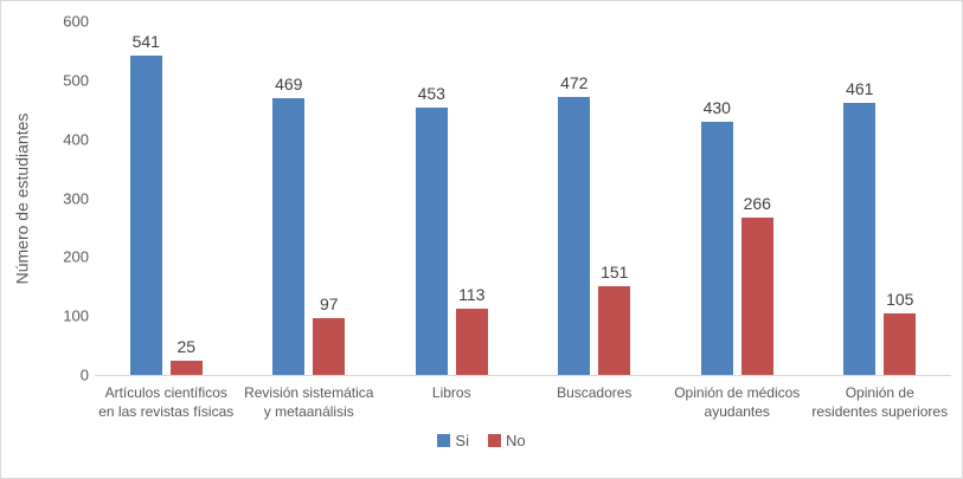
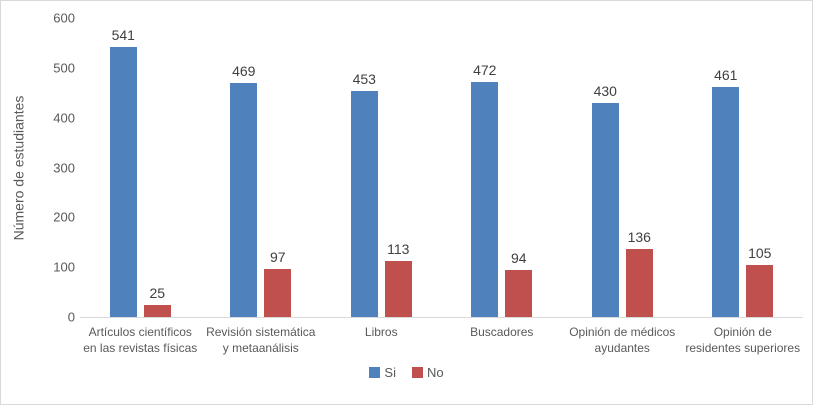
No/Buscadores: 151 -> 94
No/Opinión de médicos ayudantes: 266 -> 136
